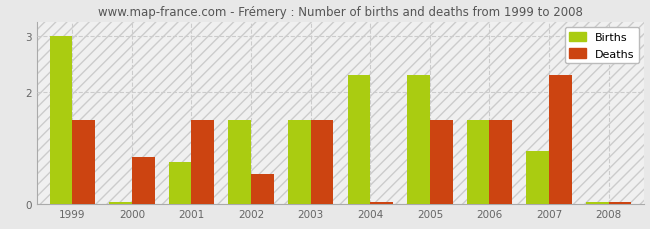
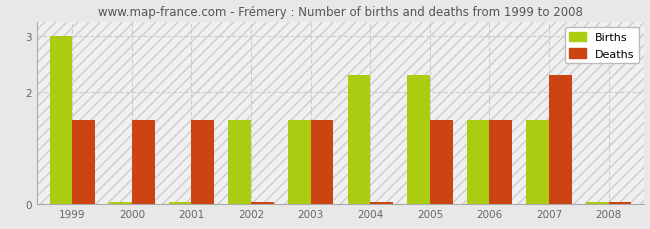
Deaths/2000: 0.84 -> 1.50
Births/2001: 0.74 -> 0.03
Deaths/2002: 0.54 -> 0.03
Births/2007: 0.94 -> 1.50
